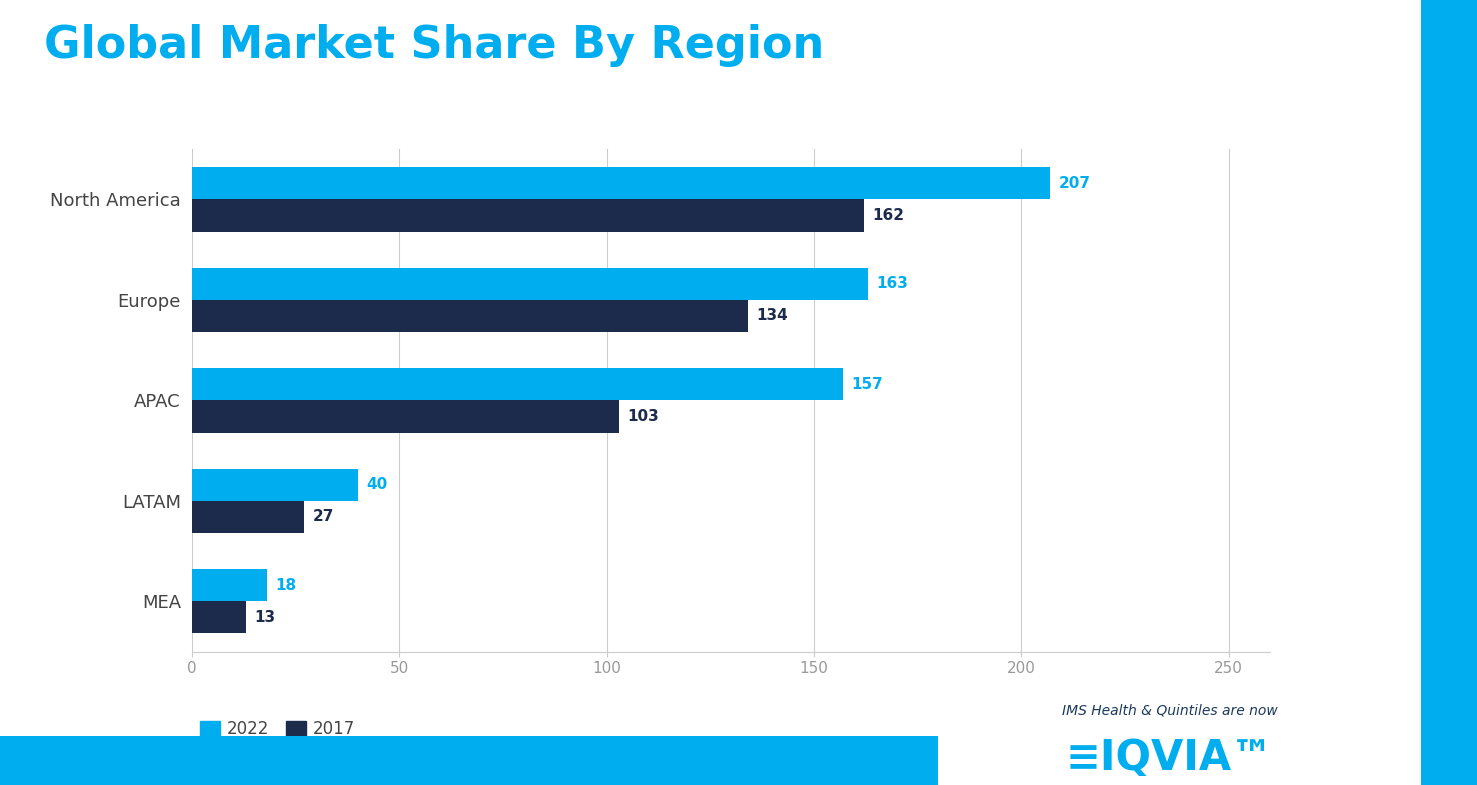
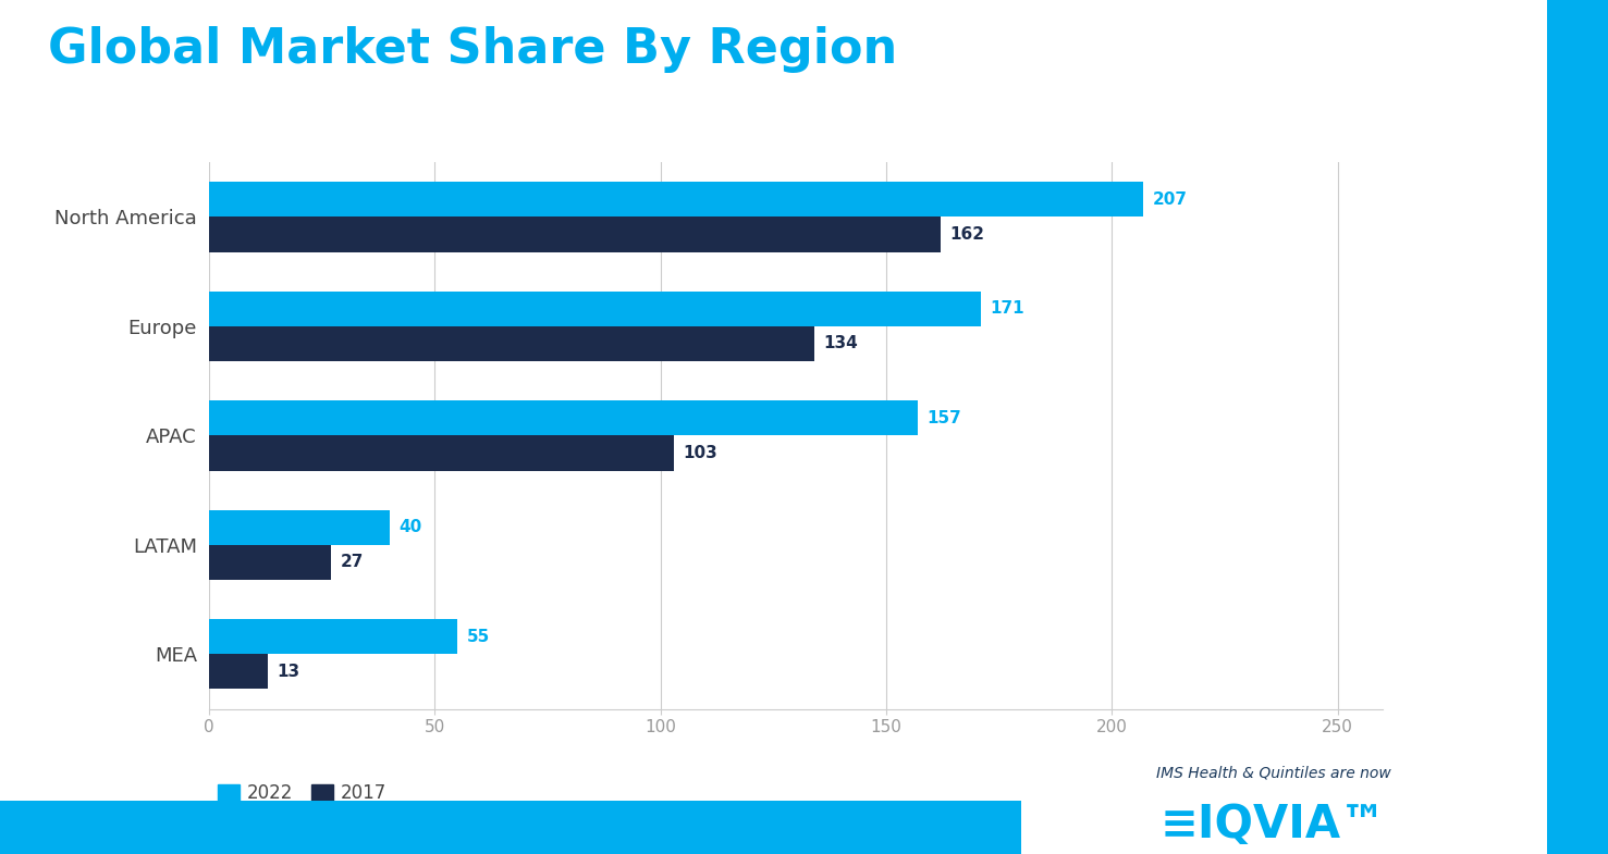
2022/Europe: 163 -> 171
2022/MEA: 18 -> 55
